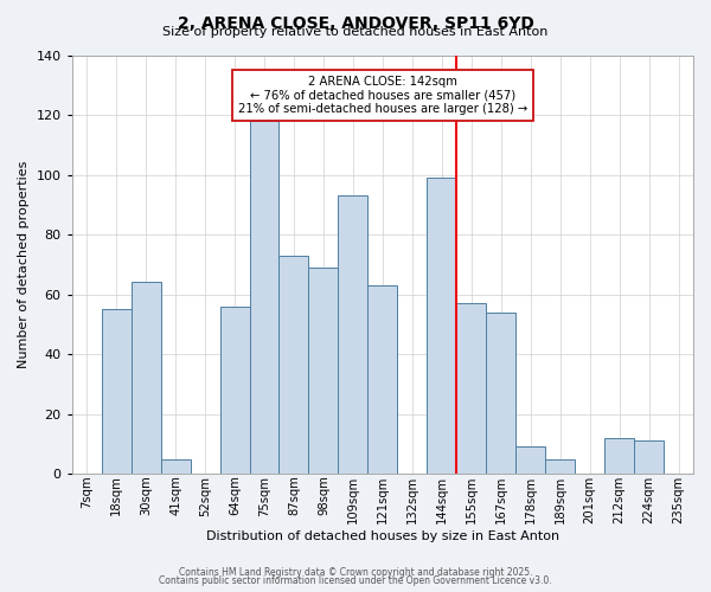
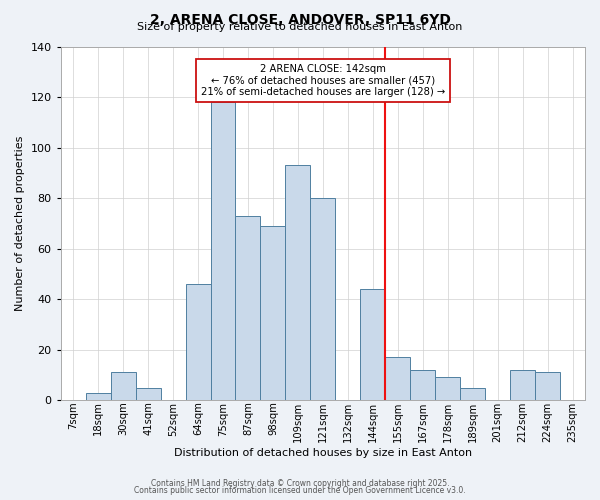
18sqm: 55 -> 3
30sqm: 64 -> 11
64sqm: 56 -> 46
121sqm: 63 -> 80
144sqm: 99 -> 44
155sqm: 57 -> 17
167sqm: 54 -> 12
